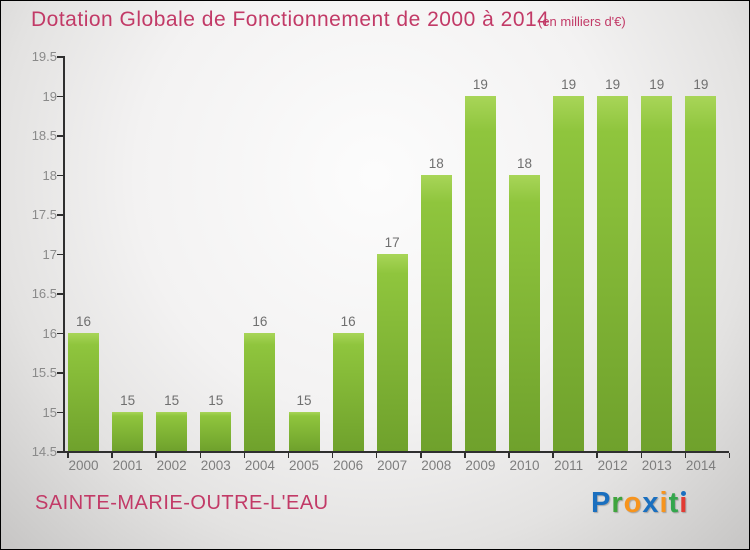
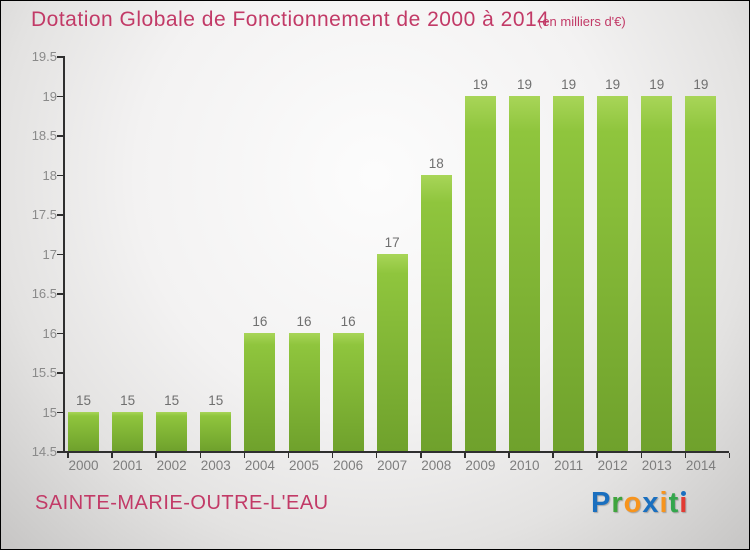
2000: 16 -> 15
2005: 15 -> 16
2010: 18 -> 19
